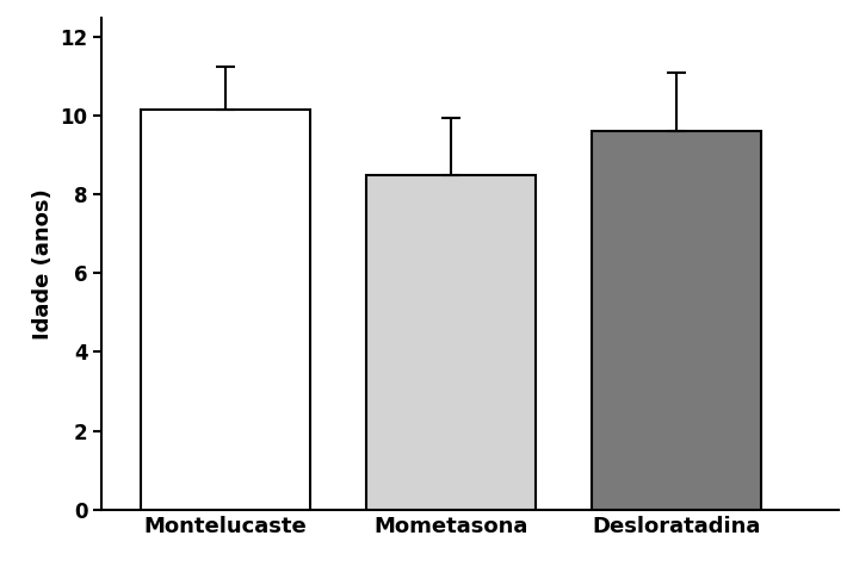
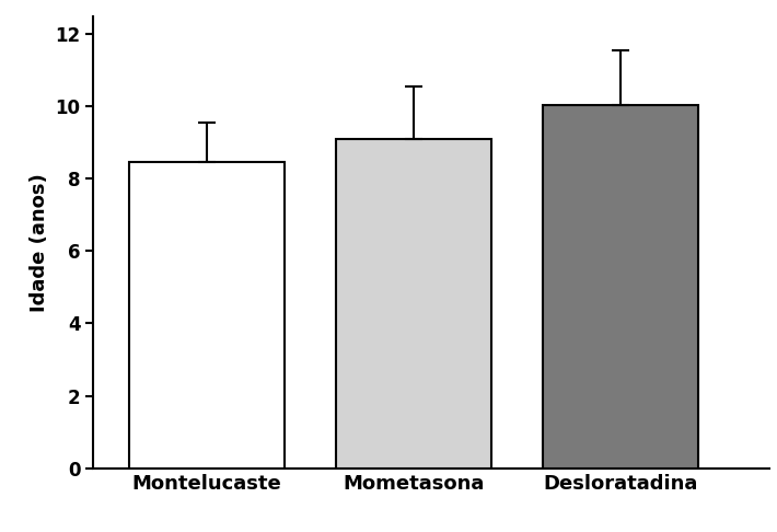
Montelucaste: 10.15 -> 8.45
Mometasona: 8.50 -> 9.10
Desloratadina: 9.60 -> 10.05
